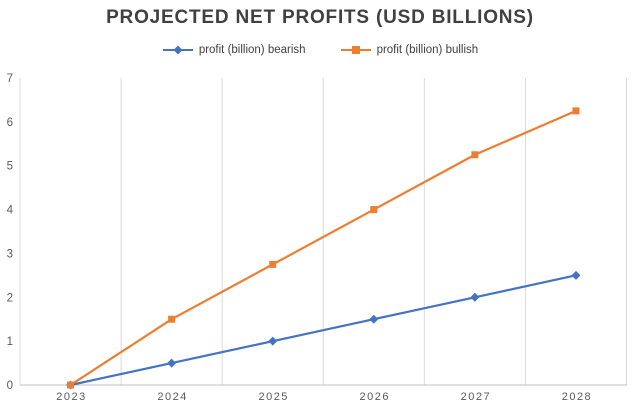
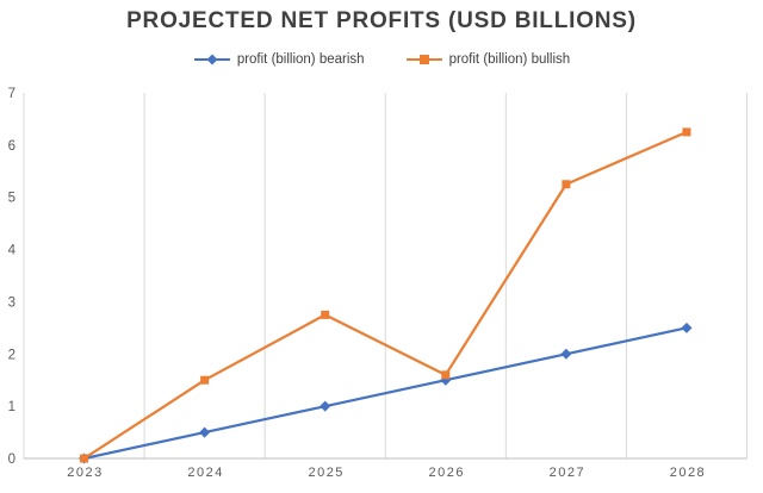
profit (billion) bullish/2026: 4.0 -> 1.6
